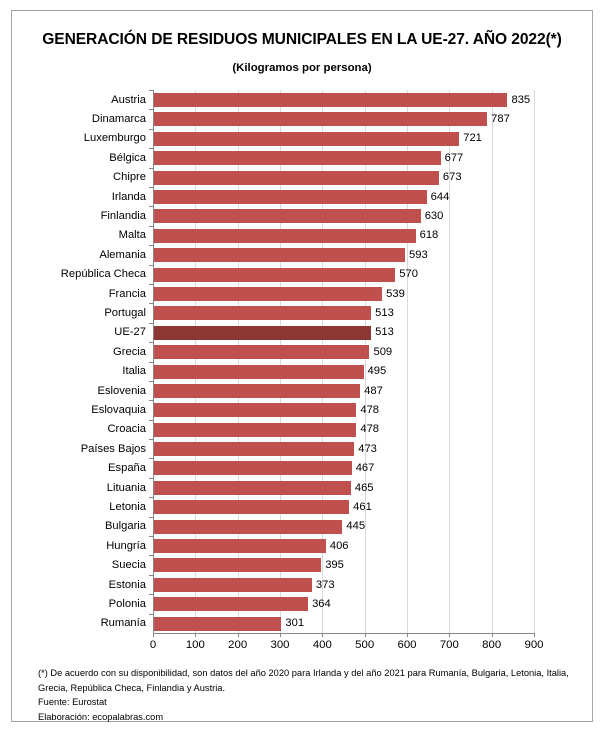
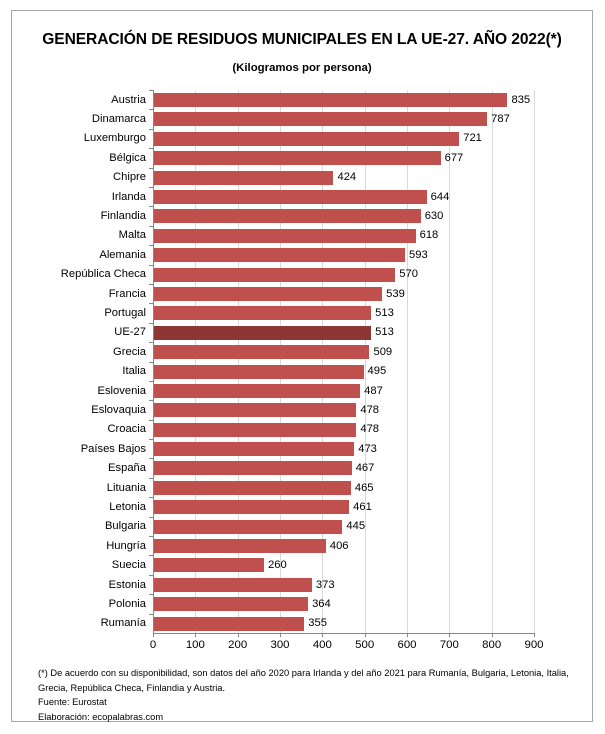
Chipre: 673 -> 424
Suecia: 395 -> 260
Rumanía: 301 -> 355
